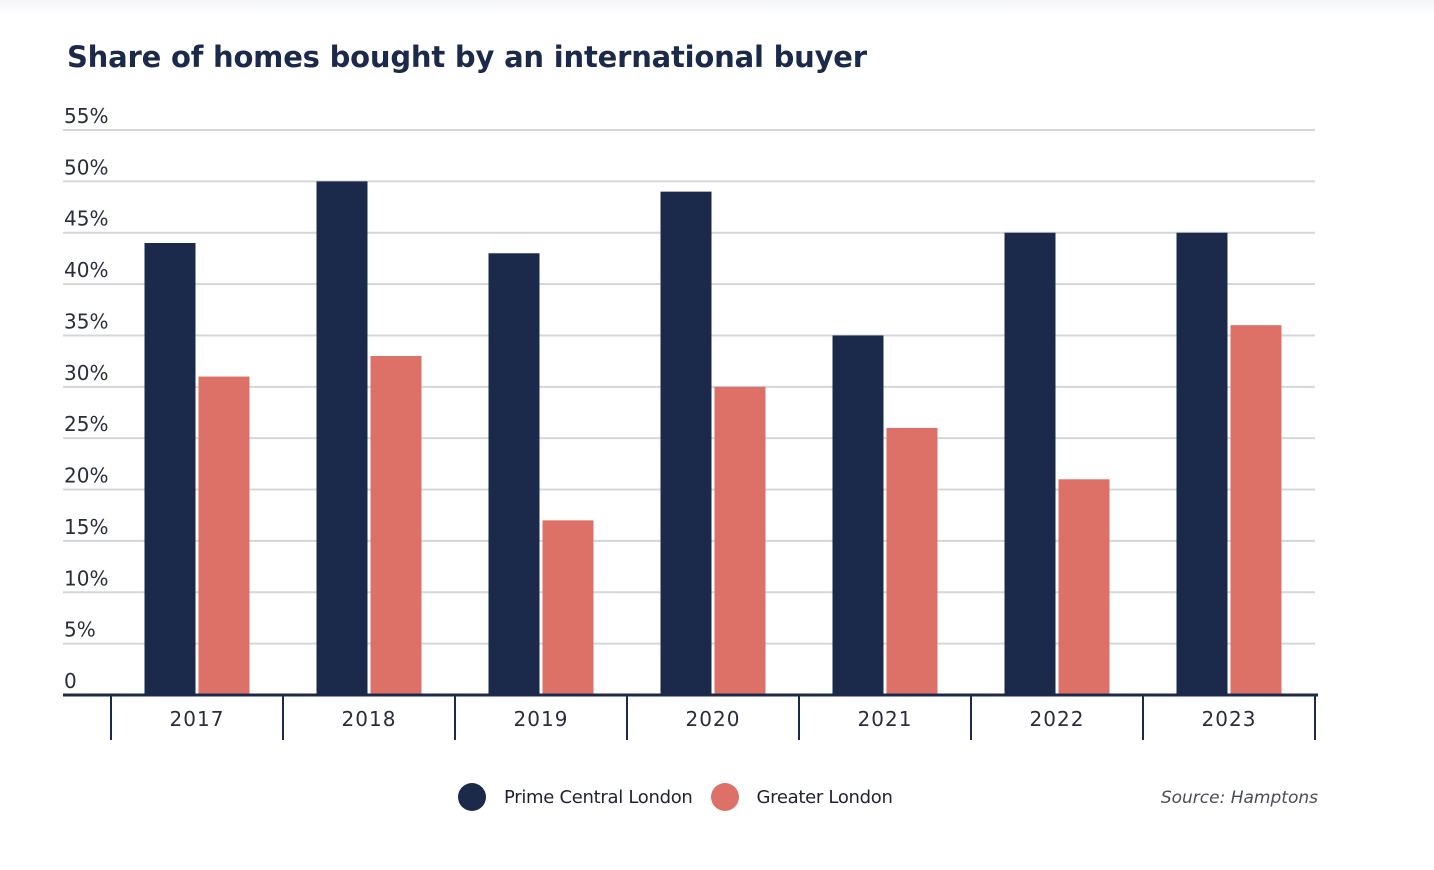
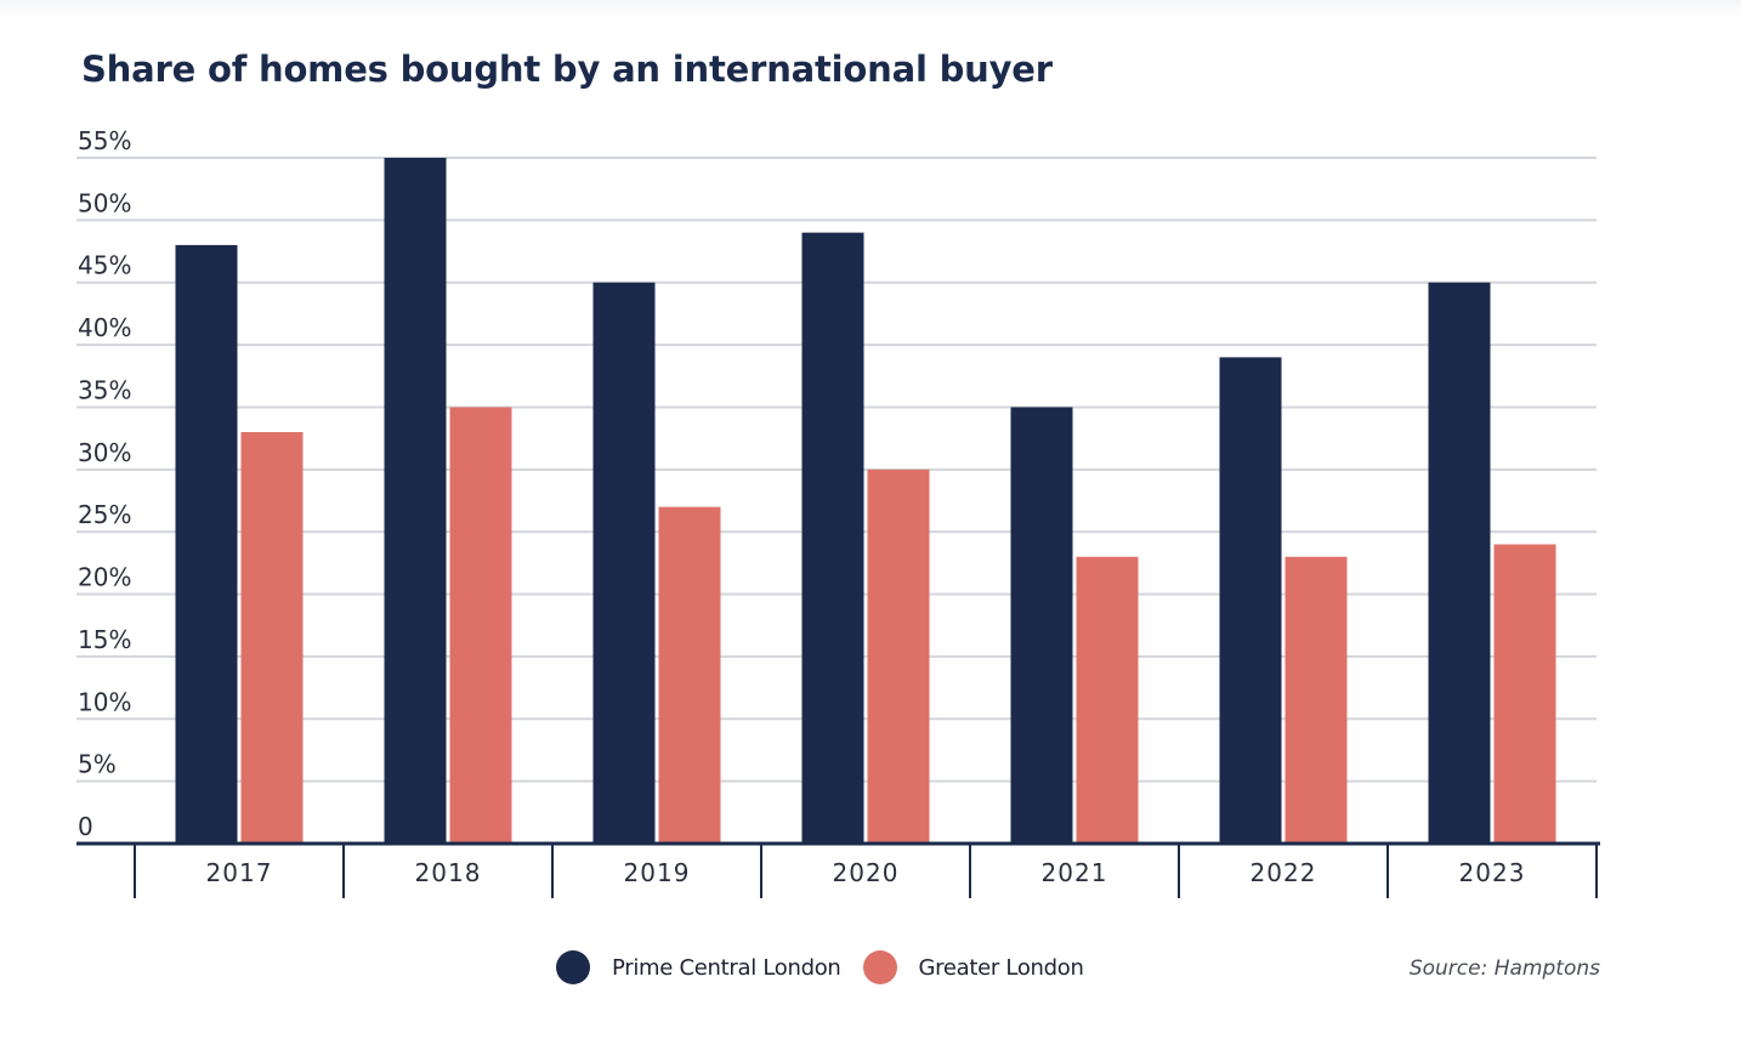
Prime Central London/2017: 44% -> 48%
Greater London/2017: 31% -> 33%
Prime Central London/2018: 50% -> 55%
Greater London/2018: 33% -> 35%
Prime Central London/2019: 43% -> 45%
Greater London/2019: 17% -> 27%
Greater London/2021: 26% -> 23%
Prime Central London/2022: 45% -> 39%
Greater London/2022: 21% -> 23%
Greater London/2023: 36% -> 24%
